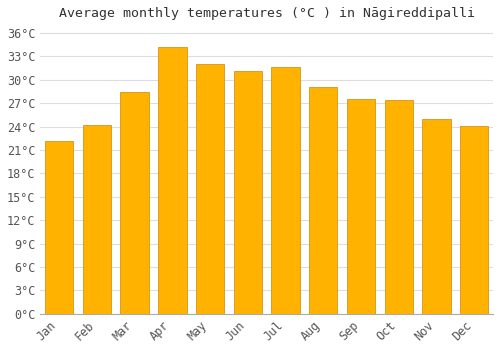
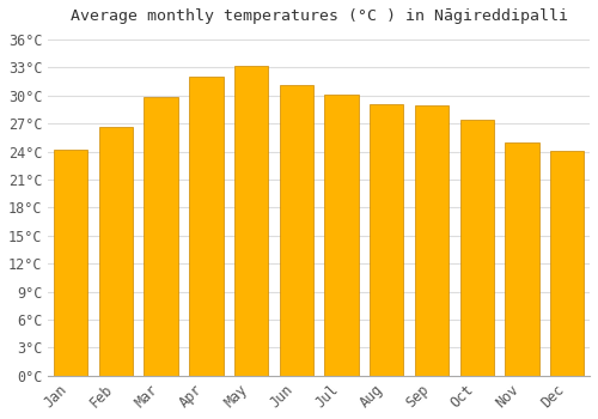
Jan: 22.2°C -> 24.2°C
Feb: 24.2°C -> 26.7°C
Mar: 28.4°C -> 29.8°C
Apr: 34.2°C -> 32.0°C
May: 32.0°C -> 33.2°C
Jul: 31.6°C -> 30.1°C
Sep: 27.6°C -> 28.9°C
